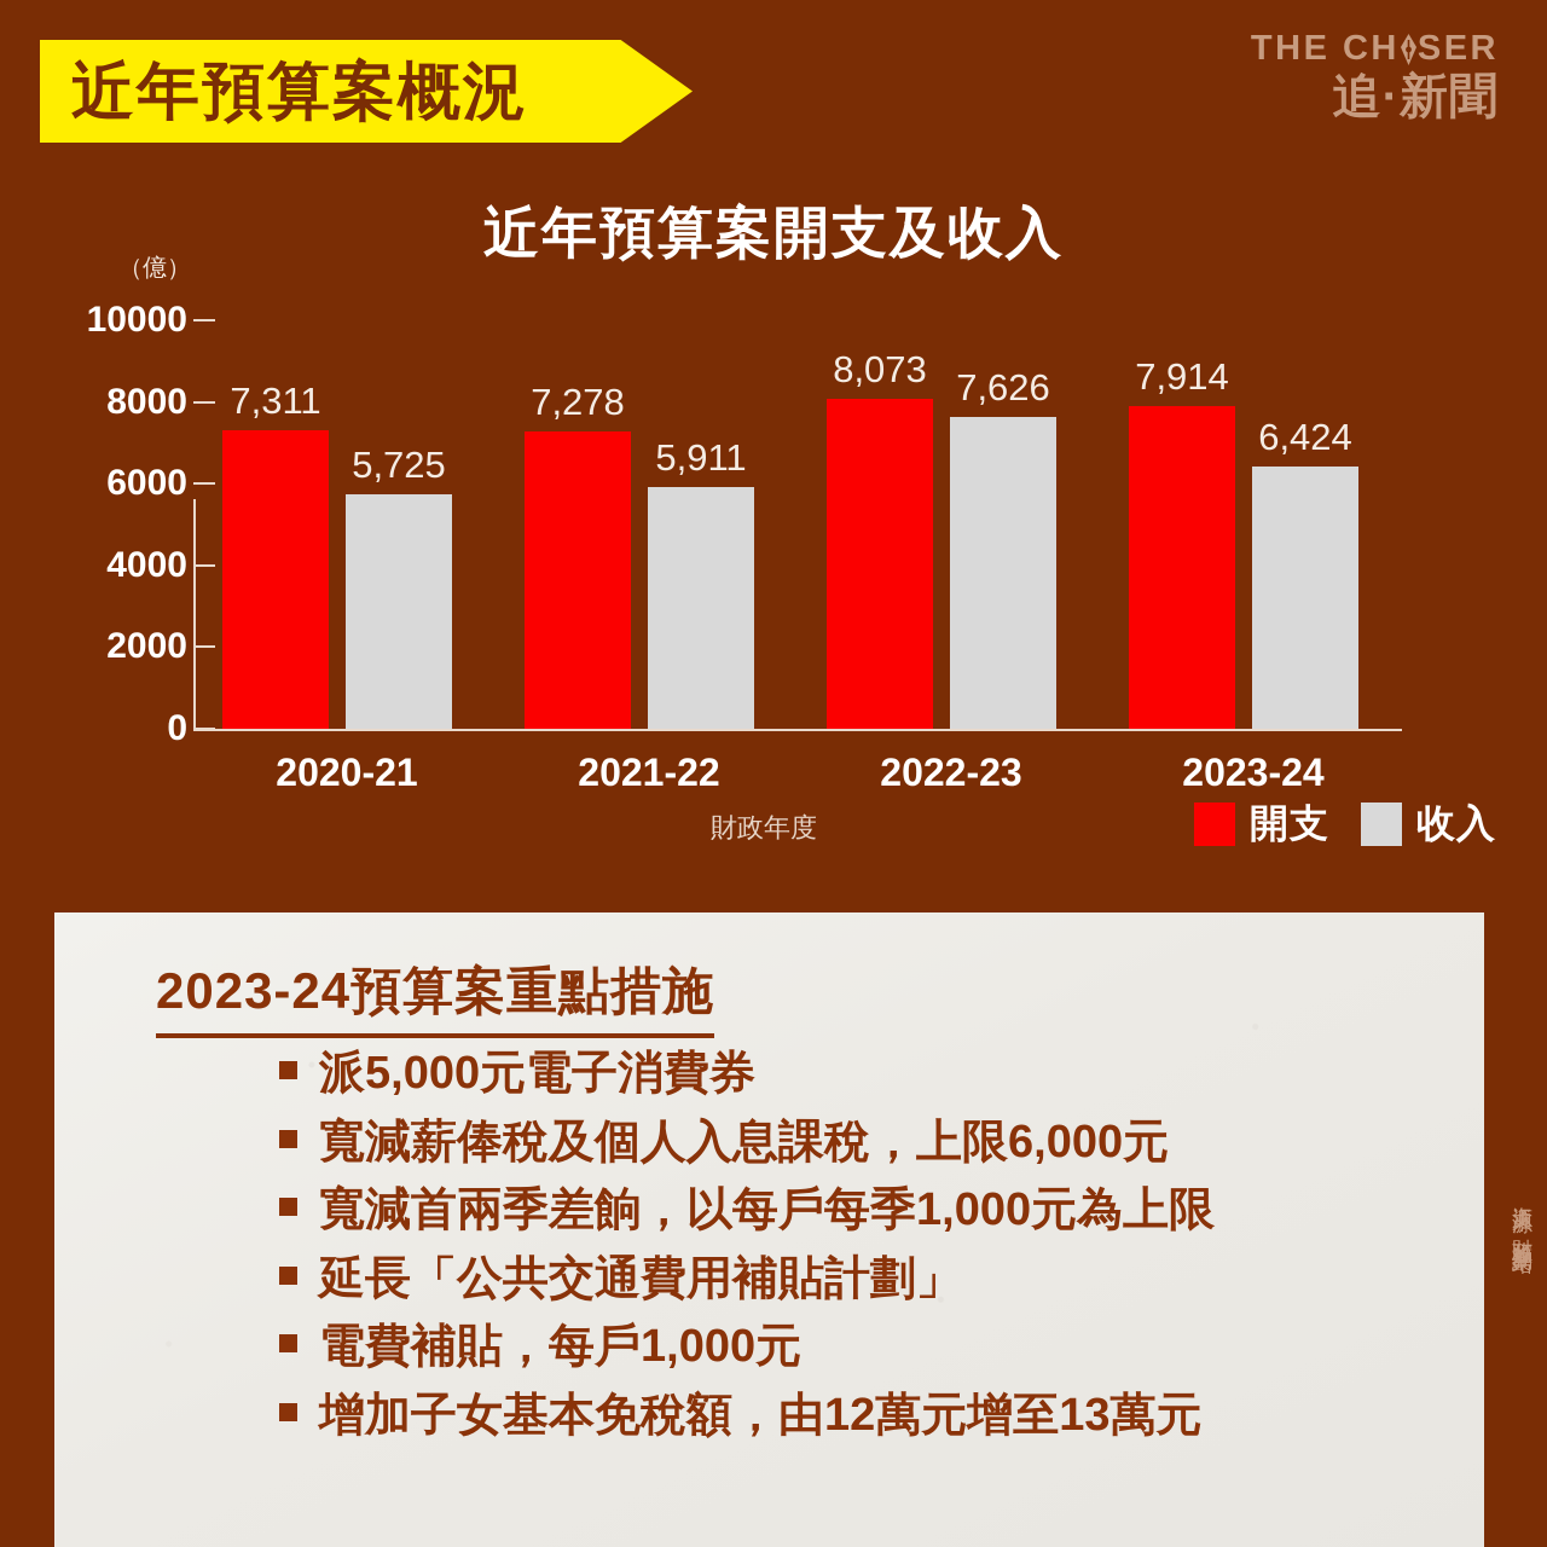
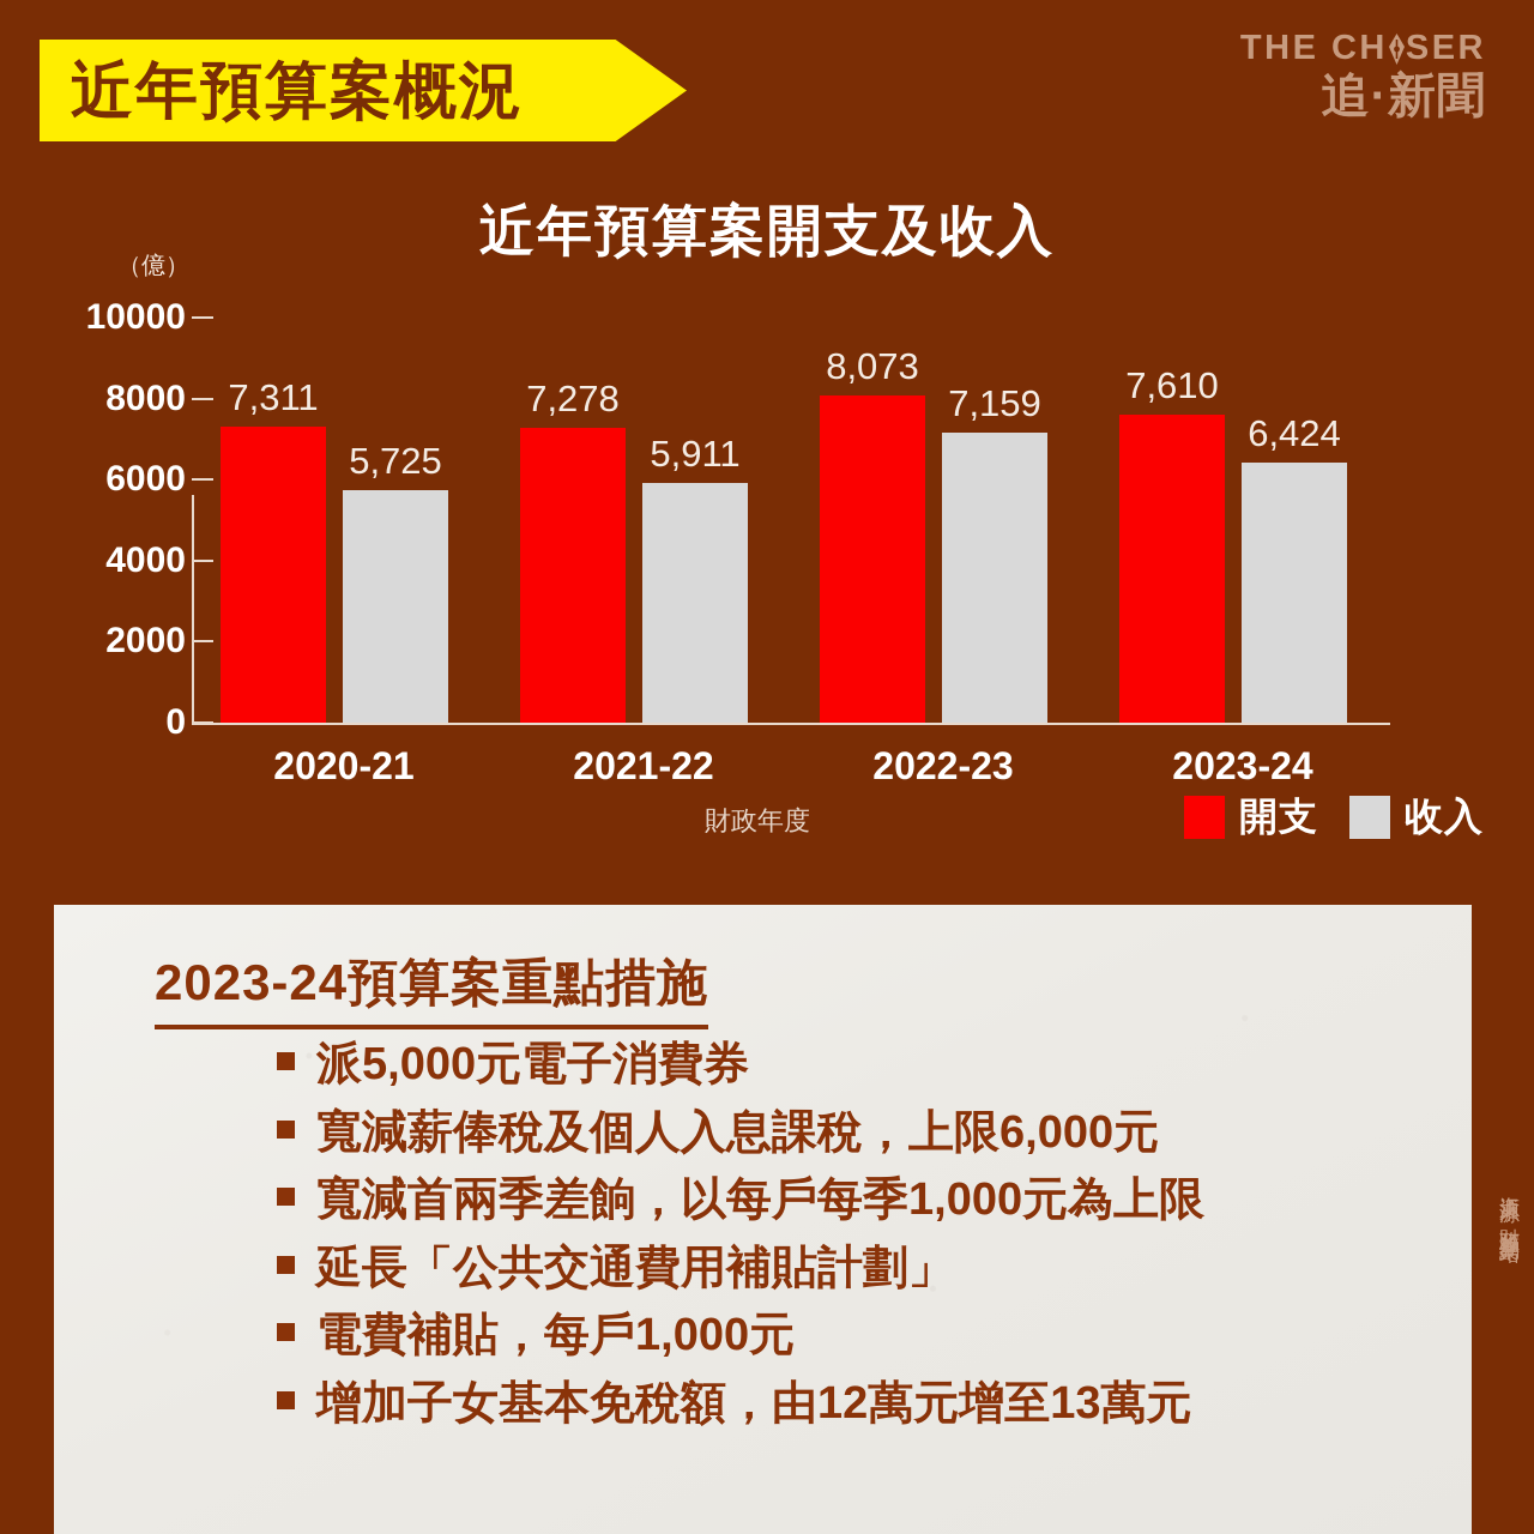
收入/2022-23: 7,626 -> 7,159
開支/2023-24: 7,914 -> 7,610
